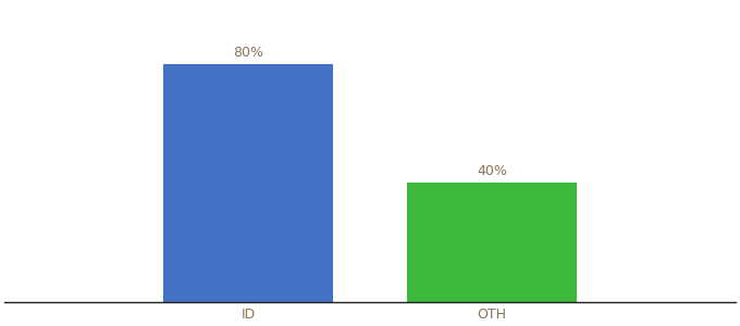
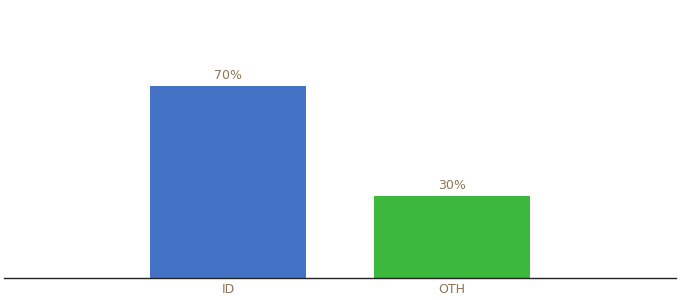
ID: 80% -> 70%
OTH: 40% -> 30%
